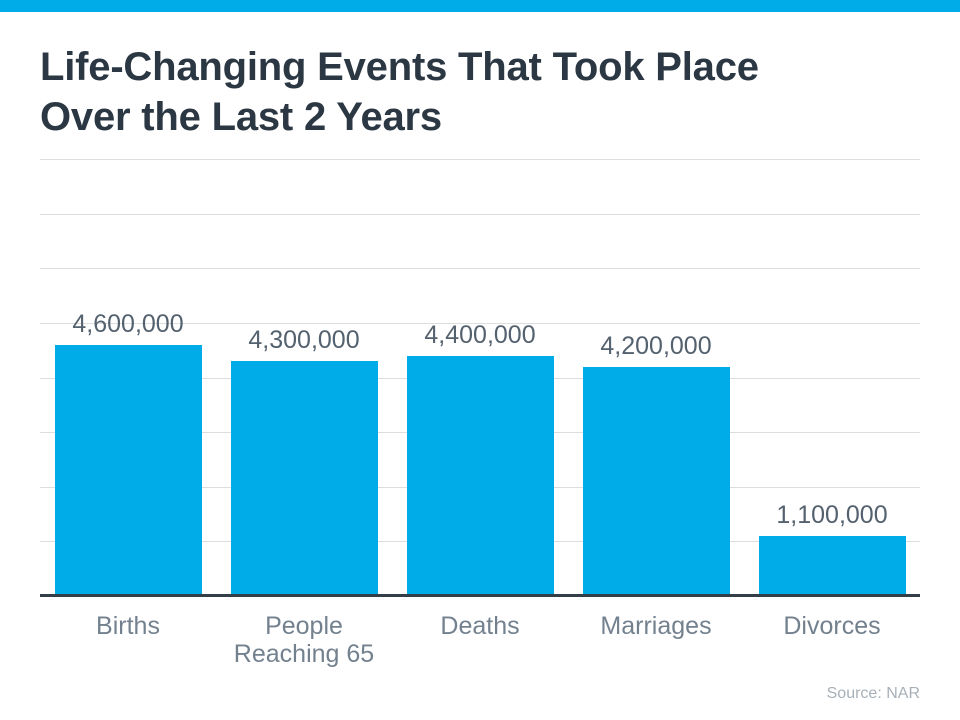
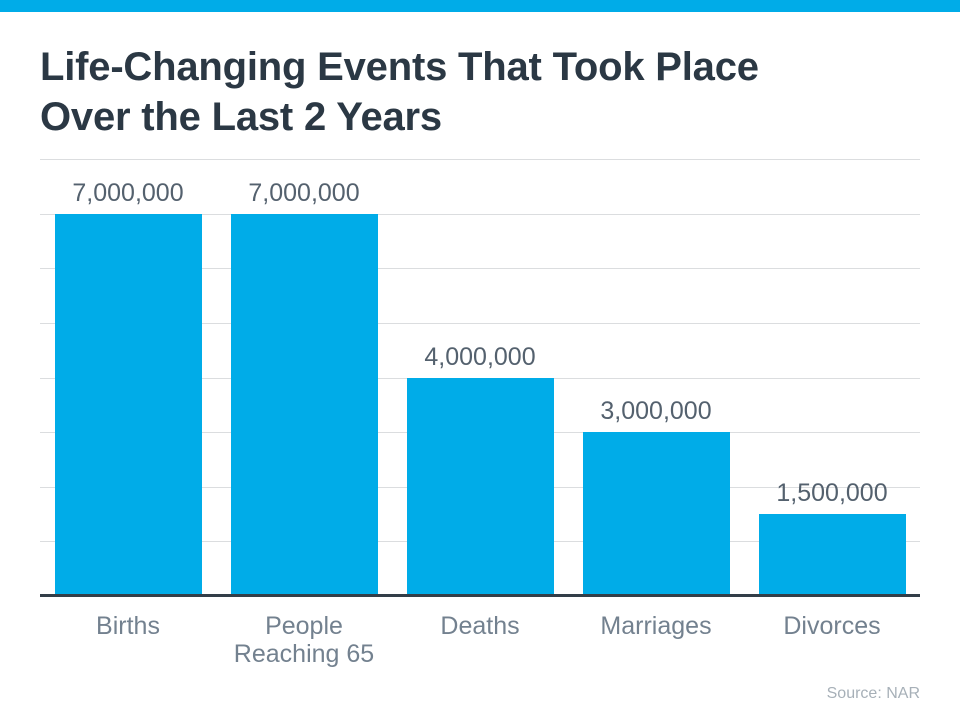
Births: 4,600,000 -> 7,000,000
People Reaching 65: 4,300,000 -> 7,000,000
Deaths: 4,400,000 -> 4,000,000
Marriages: 4,200,000 -> 3,000,000
Divorces: 1,100,000 -> 1,500,000
